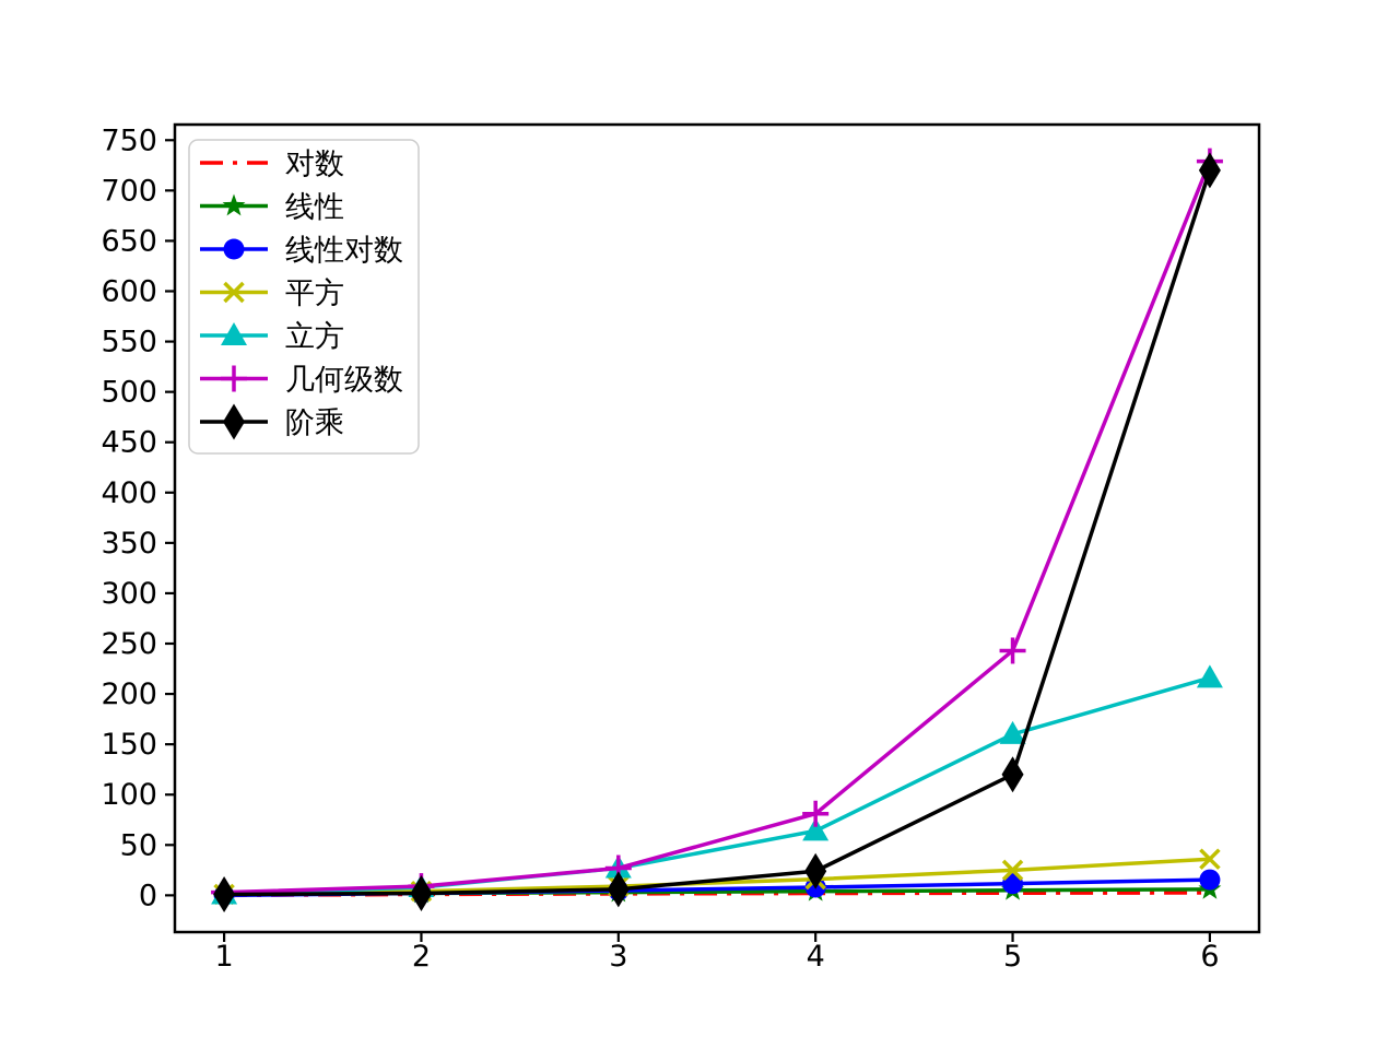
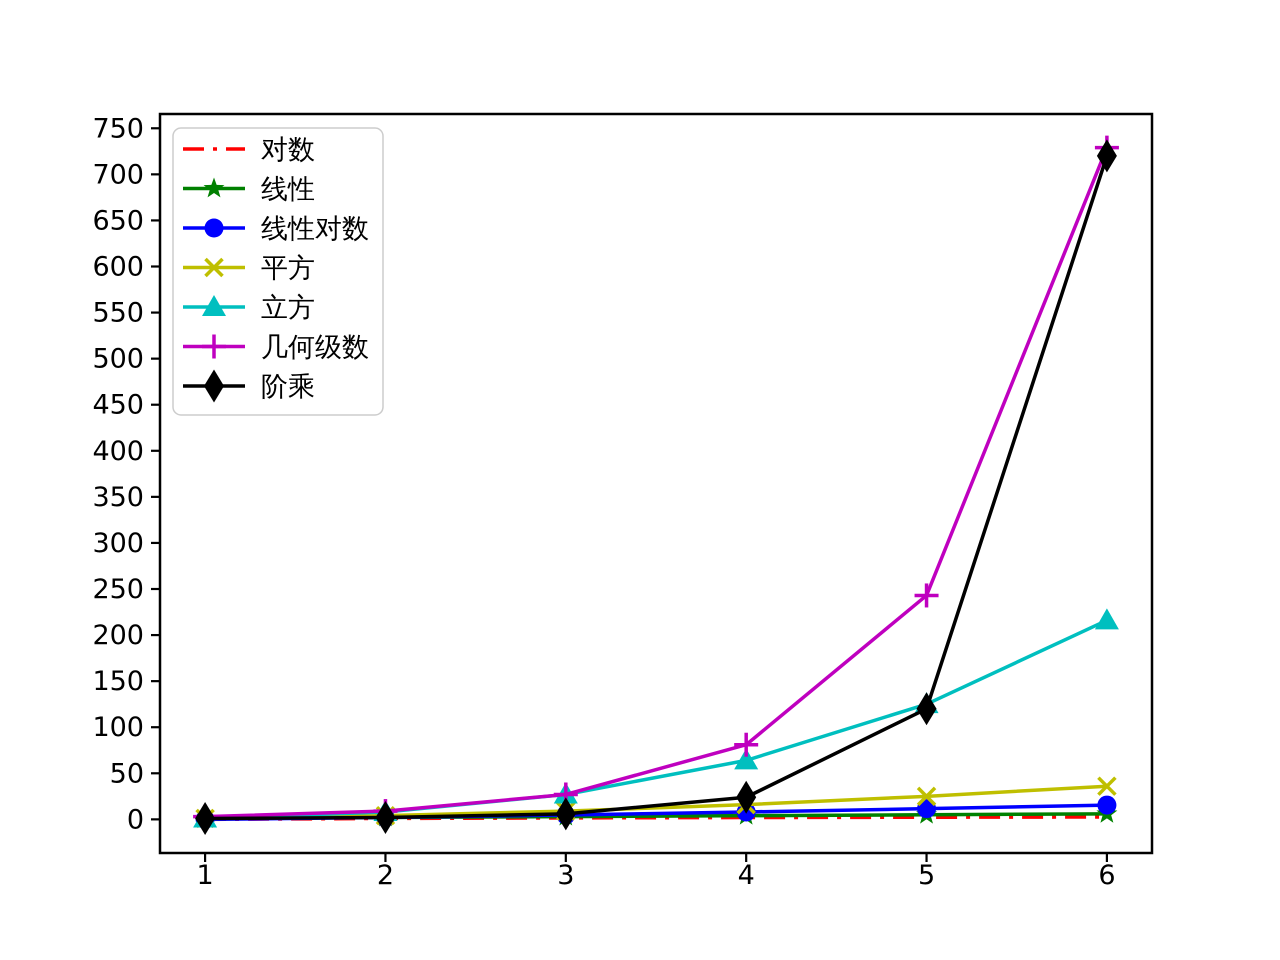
立方/5: 160 -> 120
